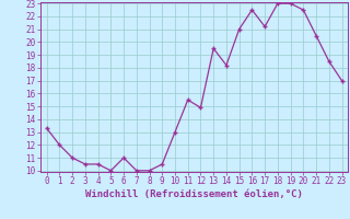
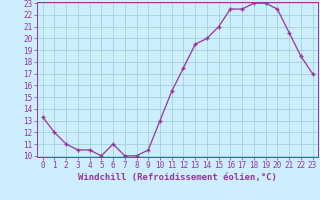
12: 14.9 -> 17.5
14: 18.2 -> 20.0
17: 21.2 -> 22.5
